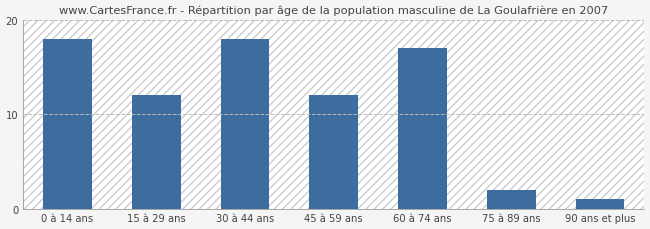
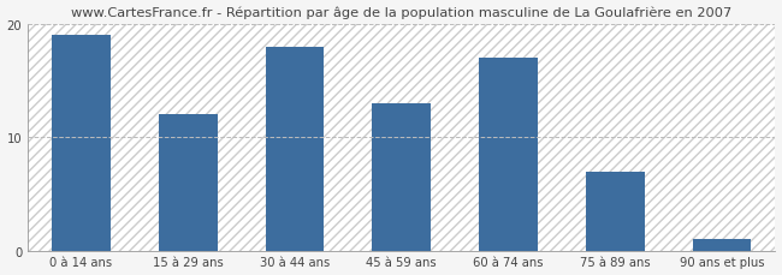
0 à 14 ans: 18 -> 19
45 à 59 ans: 12 -> 13
75 à 89 ans: 2 -> 7
